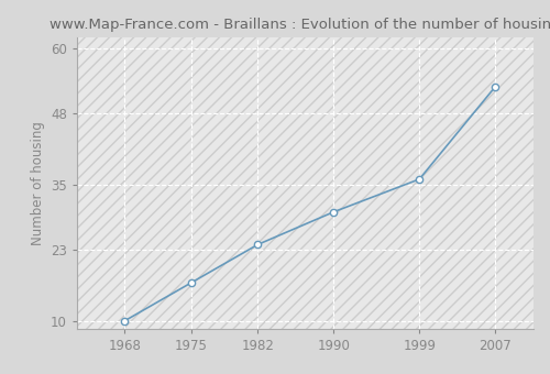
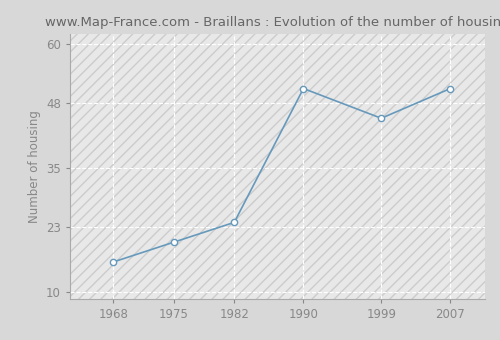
1968: 10 -> 16
1975: 17 -> 20
1990: 30 -> 51
1999: 36 -> 45
2007: 53 -> 51
